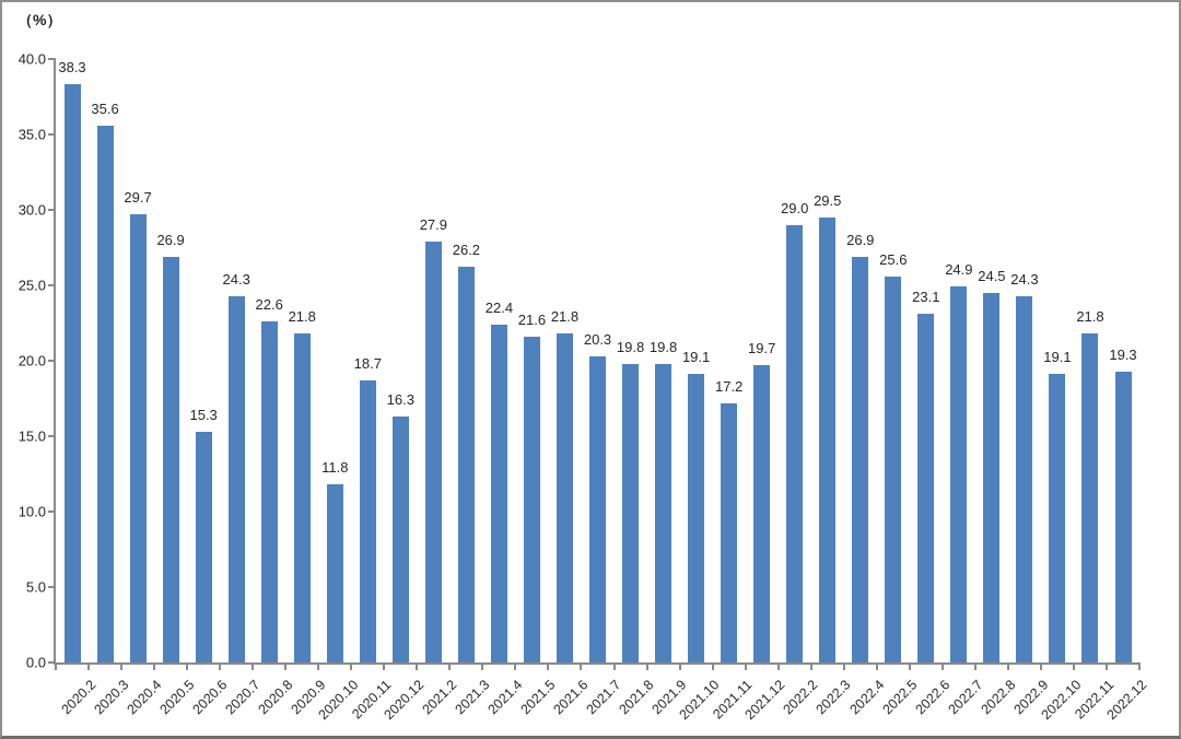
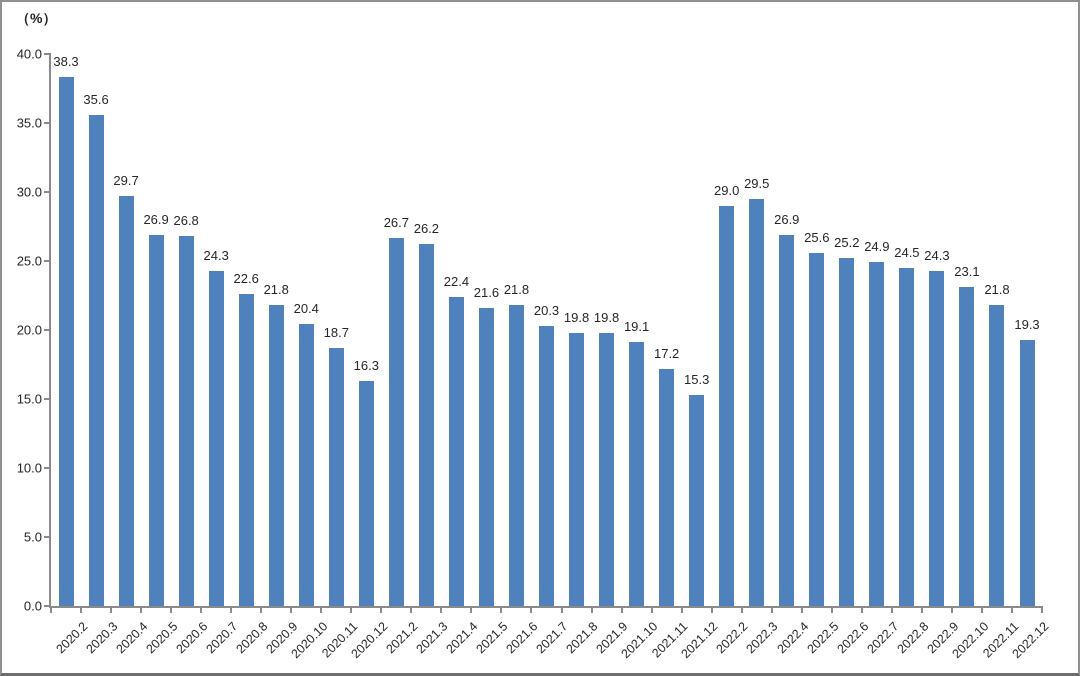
2020.6: 15.3 -> 26.8
2020.10: 11.8 -> 20.4
2021.2: 27.9 -> 26.7
2021.12: 19.7 -> 15.3
2022.6: 23.1 -> 25.2
2022.10: 19.1 -> 23.1
